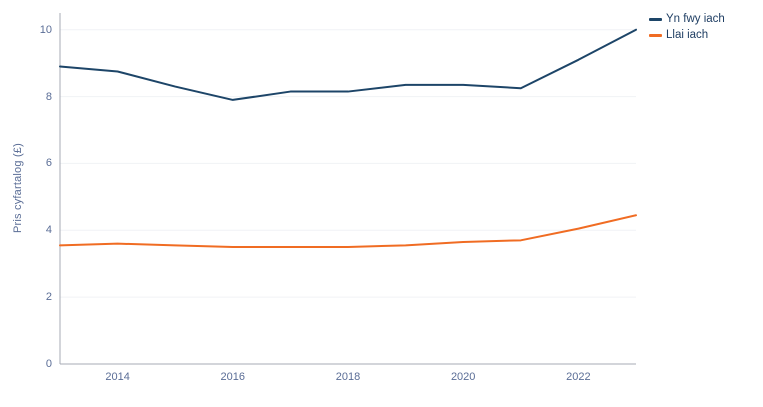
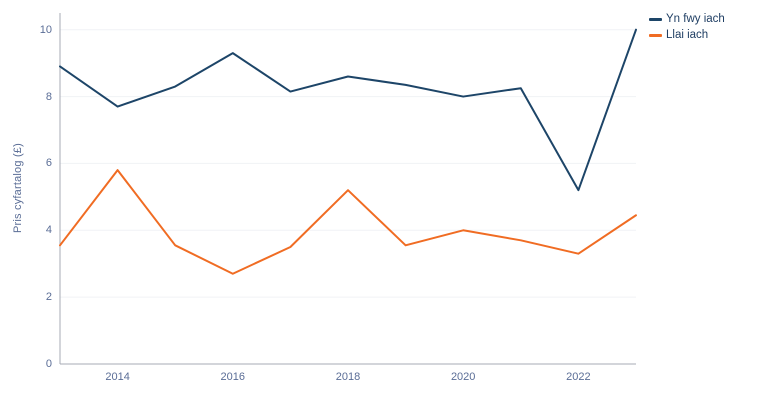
Yn fwy iach/2014: 8.8 -> 7.7
Llai iach/2014: 3.6 -> 5.8
Yn fwy iach/2016: 7.9 -> 9.3
Llai iach/2016: 3.5 -> 2.7
Yn fwy iach/2018: 8.2 -> 8.6
Llai iach/2018: 3.5 -> 5.2
Yn fwy iach/2020: 8.3 -> 8.0
Llai iach/2020: 3.6 -> 4.0
Yn fwy iach/2022: 9.1 -> 5.2
Llai iach/2022: 4.0 -> 3.3
